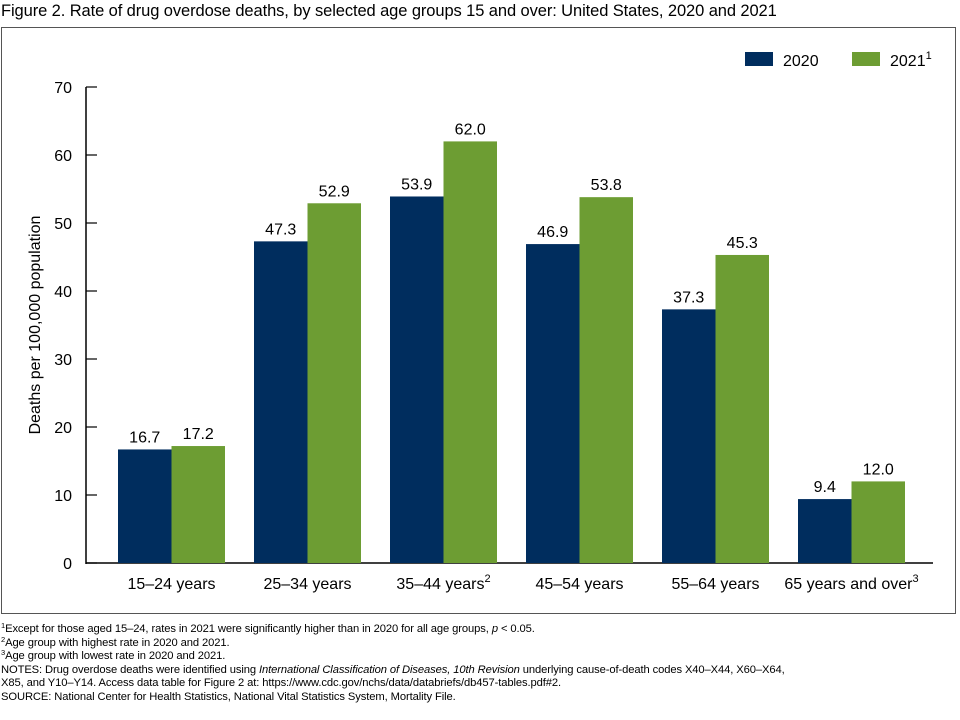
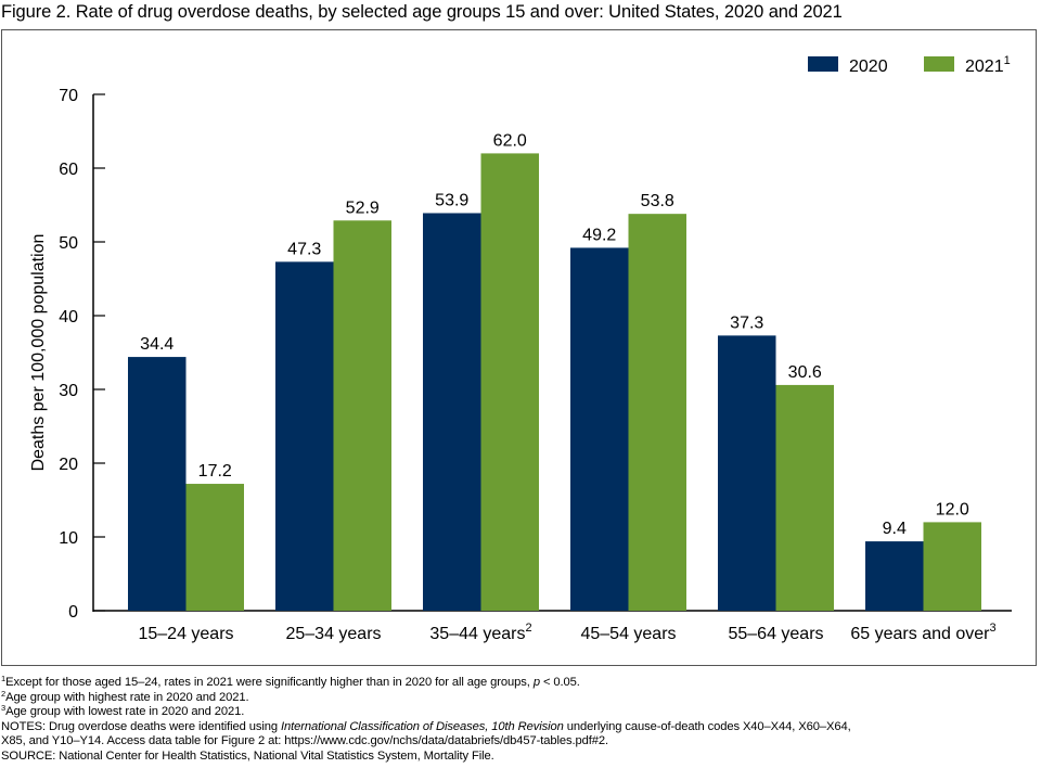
2020/15–24 years: 16.7 -> 34.4
2020/45–54 years: 46.9 -> 49.2
2021/55–64 years: 45.3 -> 30.6
